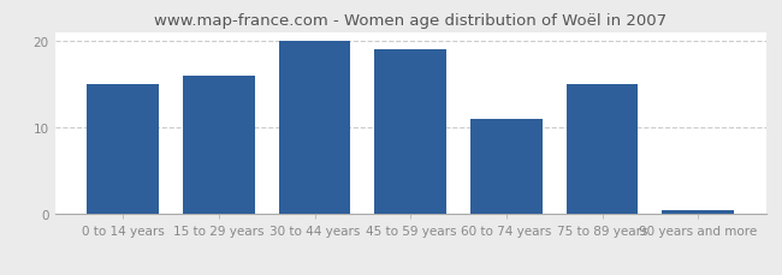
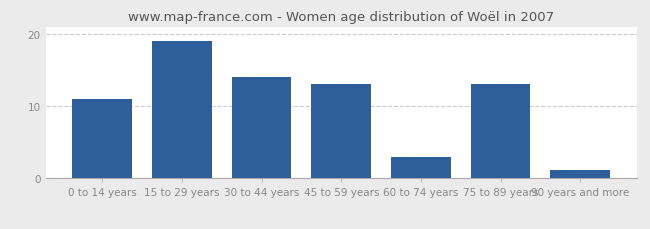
0 to 14 years: 15.0 -> 11.0
15 to 29 years: 16.0 -> 19.0
30 to 44 years: 20.0 -> 14.0
45 to 59 years: 19.0 -> 13.0
60 to 74 years: 11.0 -> 3.0
75 to 89 years: 15.0 -> 13.0
90 years and more: 0.5 -> 1.2
